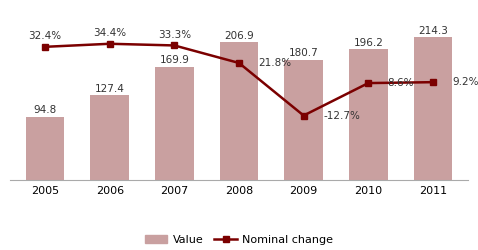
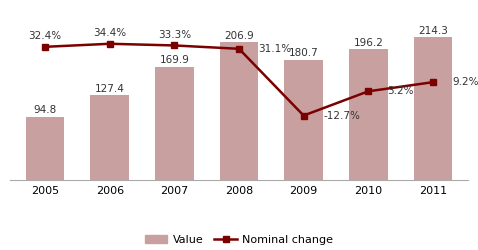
Nominal change/2008: 21.8% -> 31.1%
Nominal change/2010: 8.6% -> 3.2%
